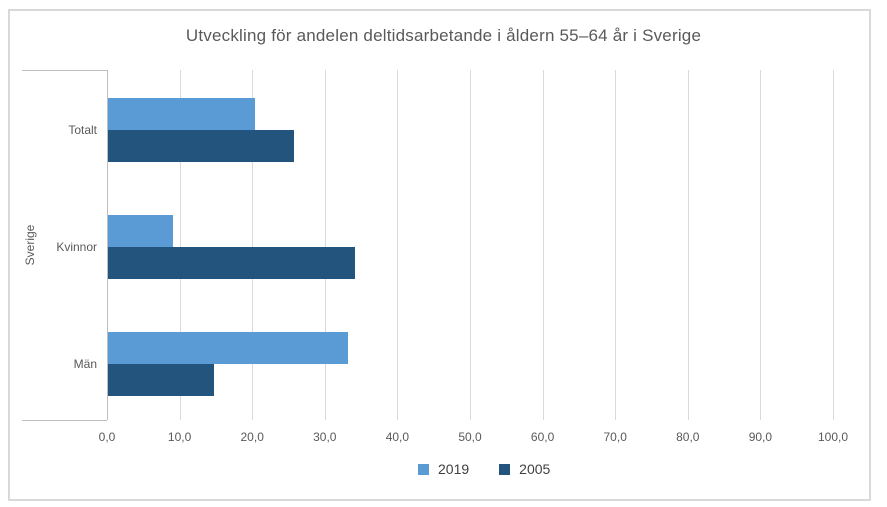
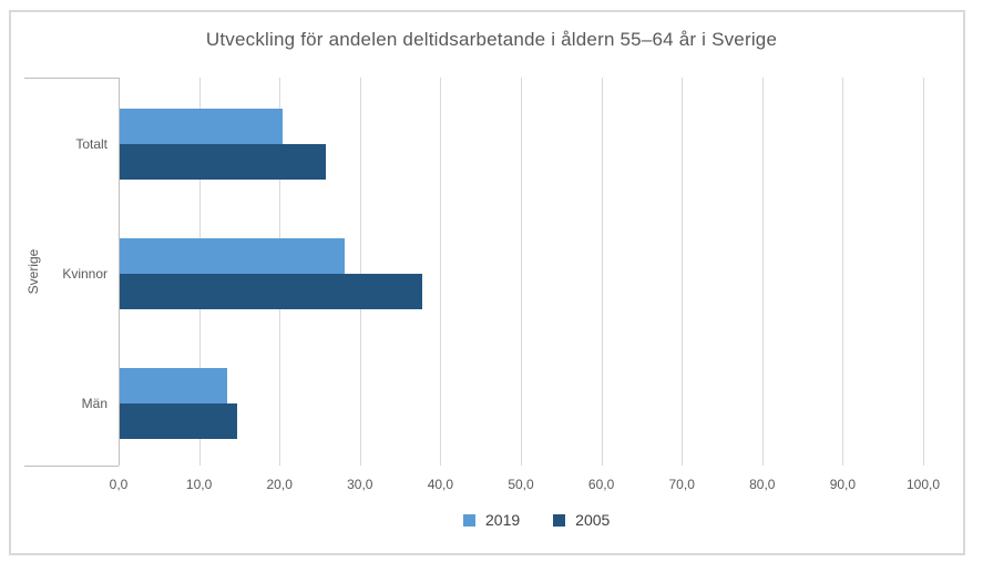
2019/Kvinnor: 9 -> 28
2005/Kvinnor: 34 -> 38
2019/Män: 33 -> 13
